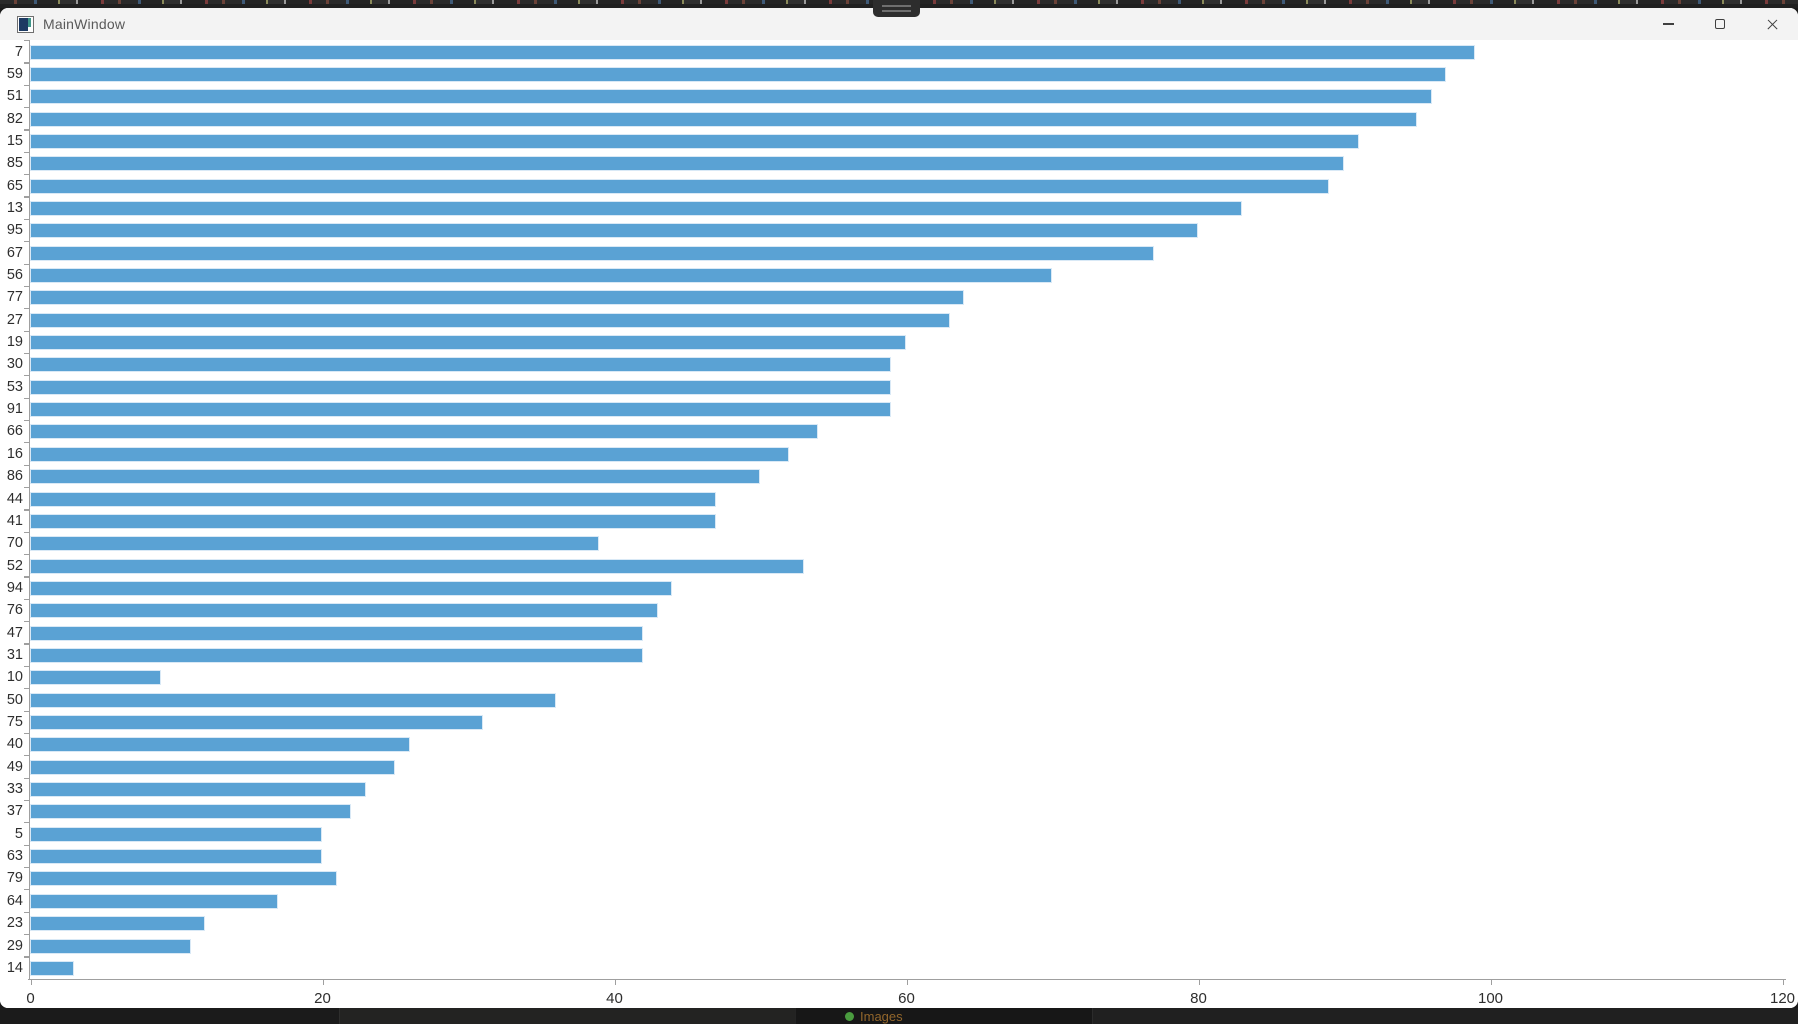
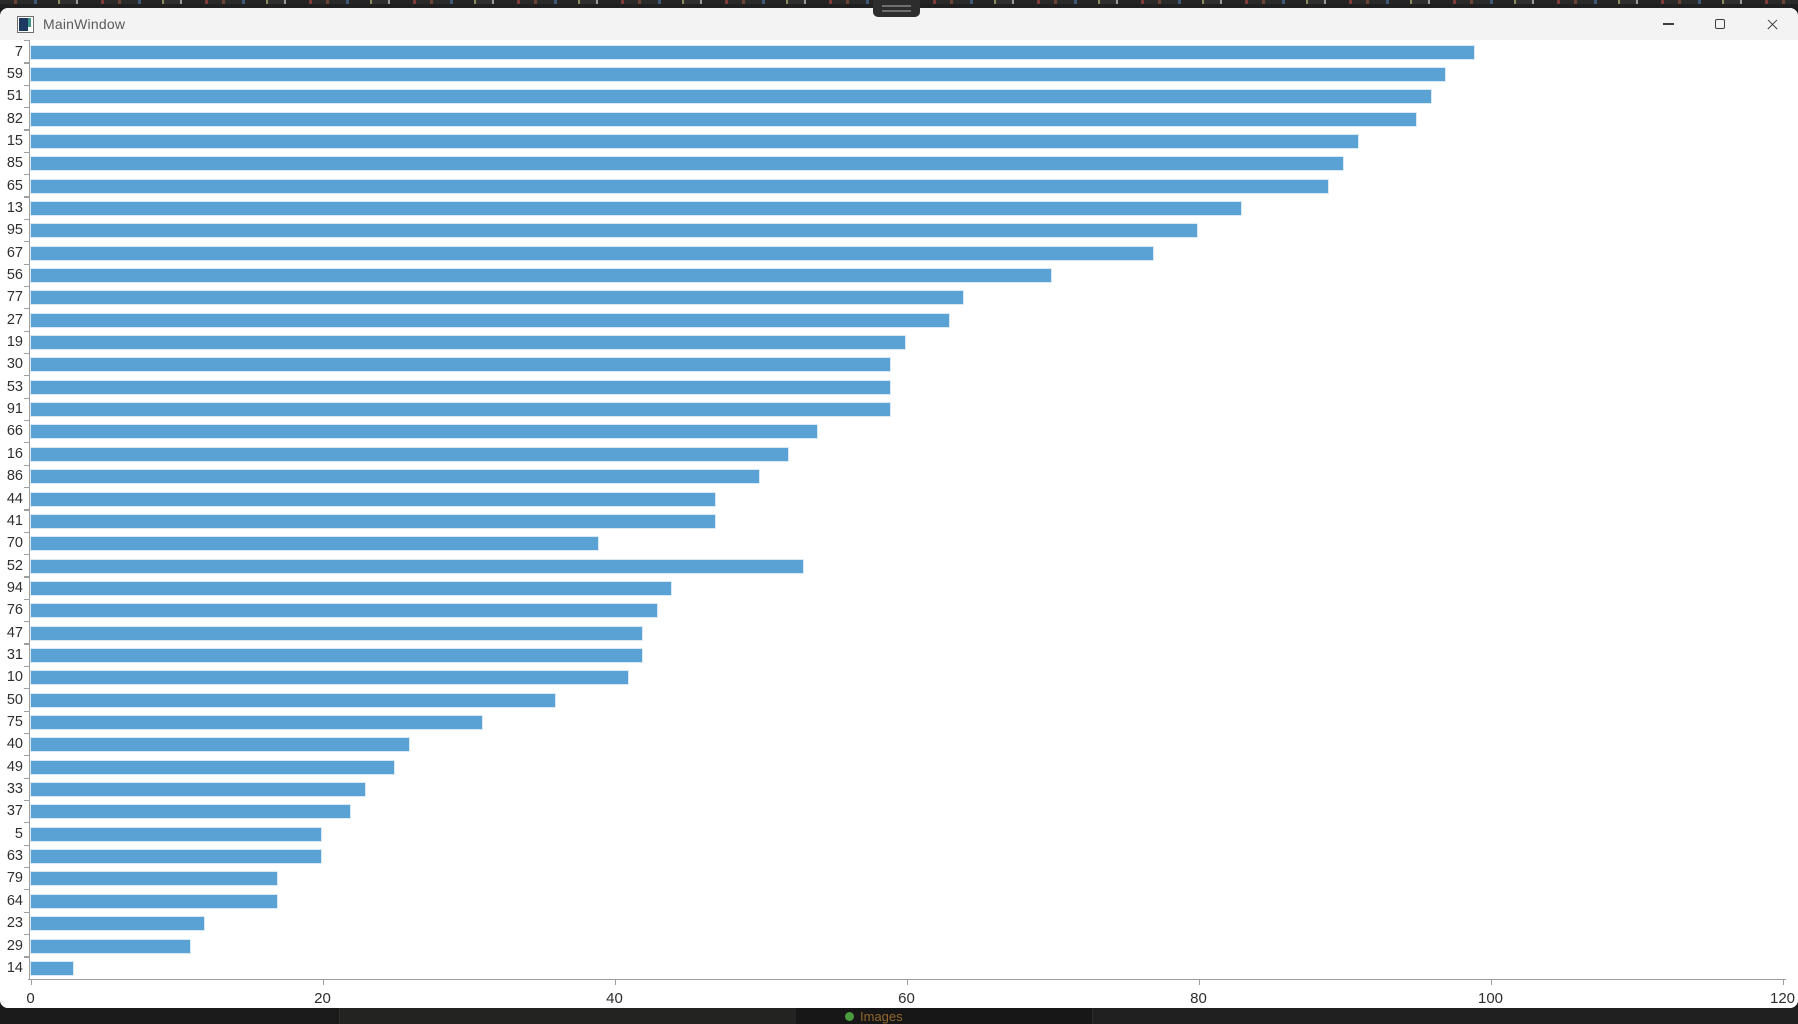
10: 9 -> 41
79: 21 -> 17
